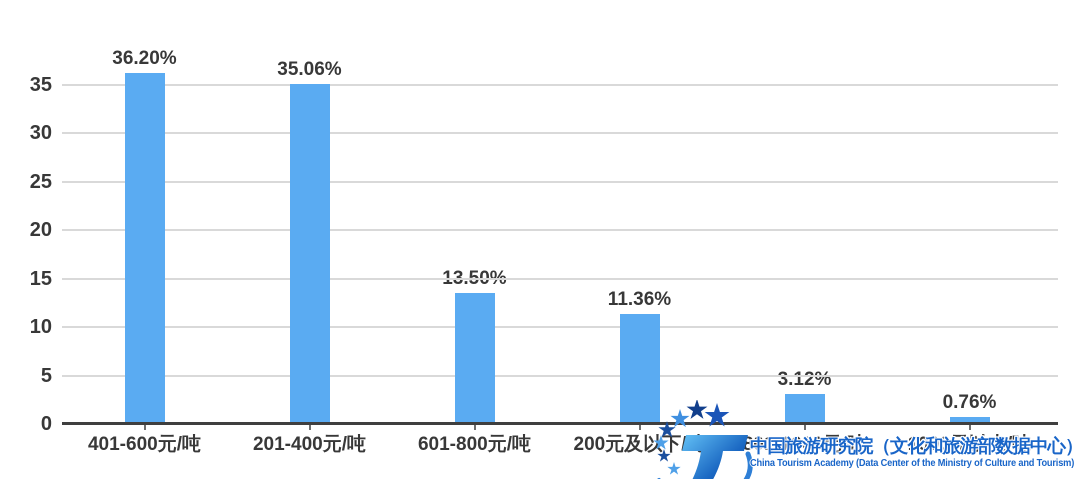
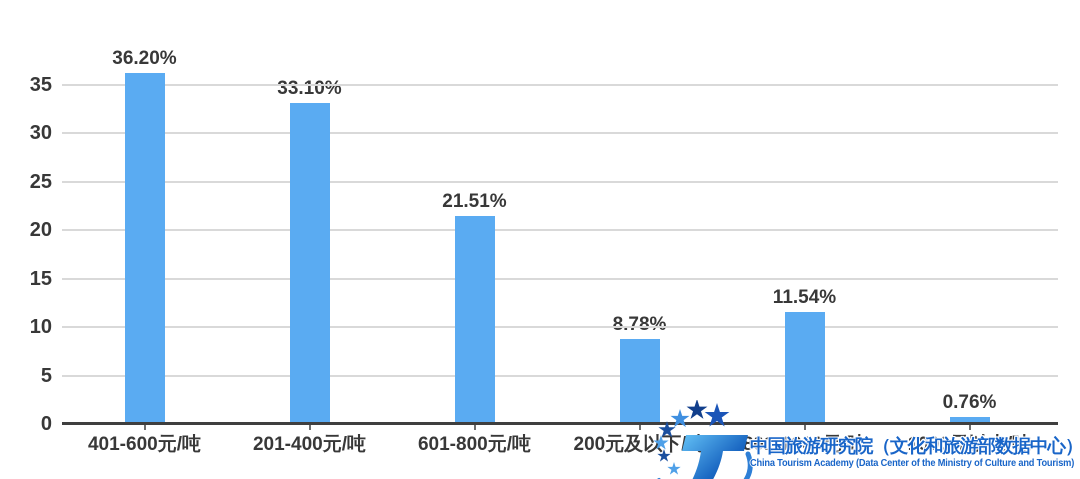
201-400元/吨: 35.06% -> 33.10%
601-800元/吨: 13.50% -> 21.51%
200元及以下/吨: 11.36% -> 8.78%
801-1000元/吨: 3.12% -> 11.54%
